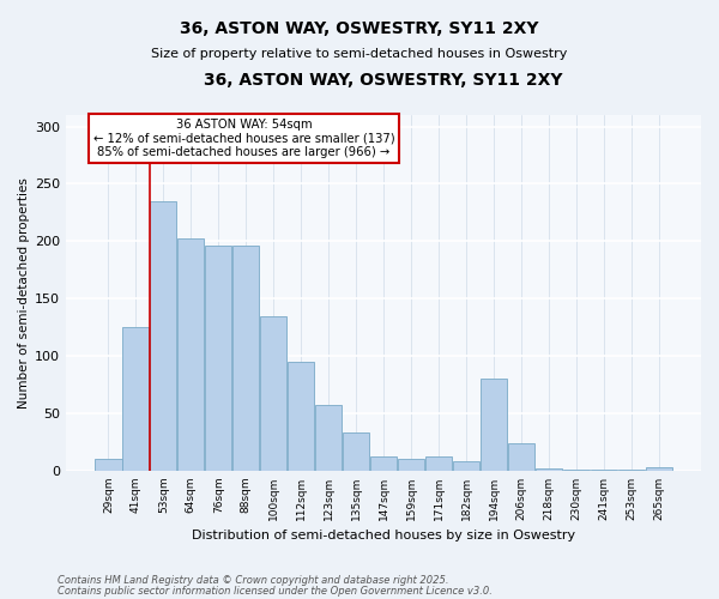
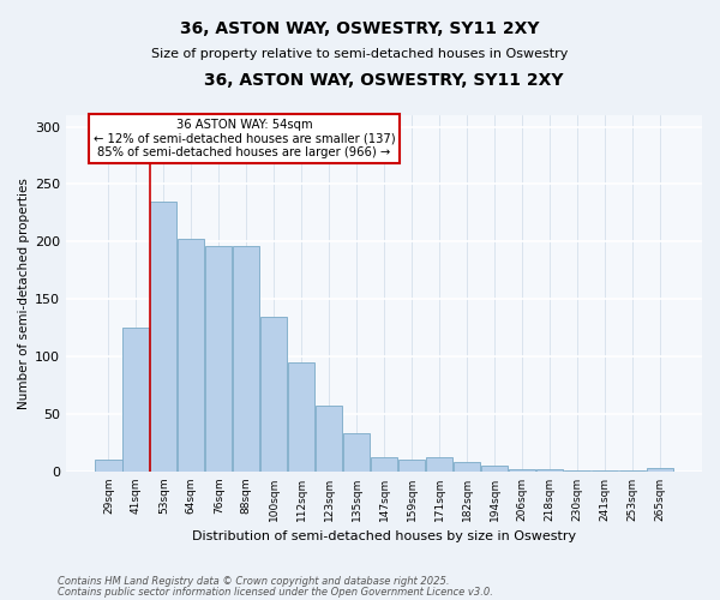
194sqm: 80 -> 5
206sqm: 24 -> 2
